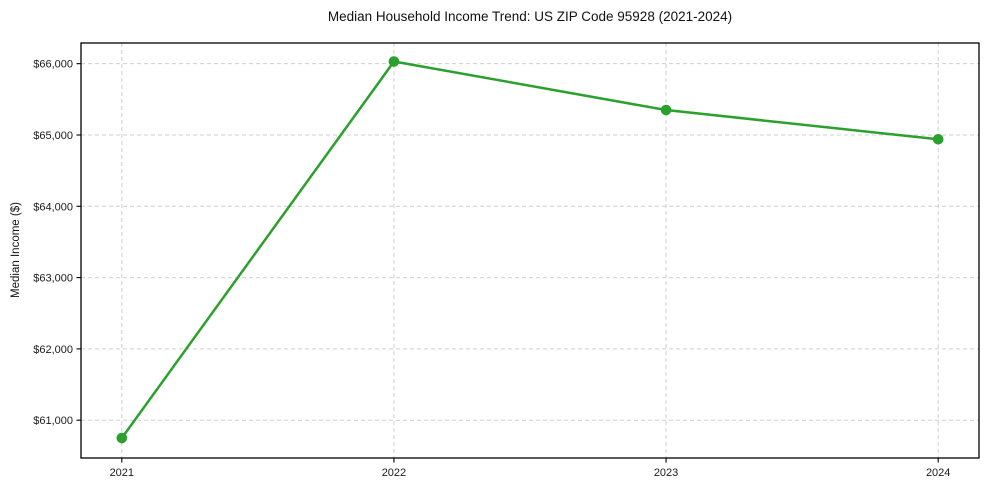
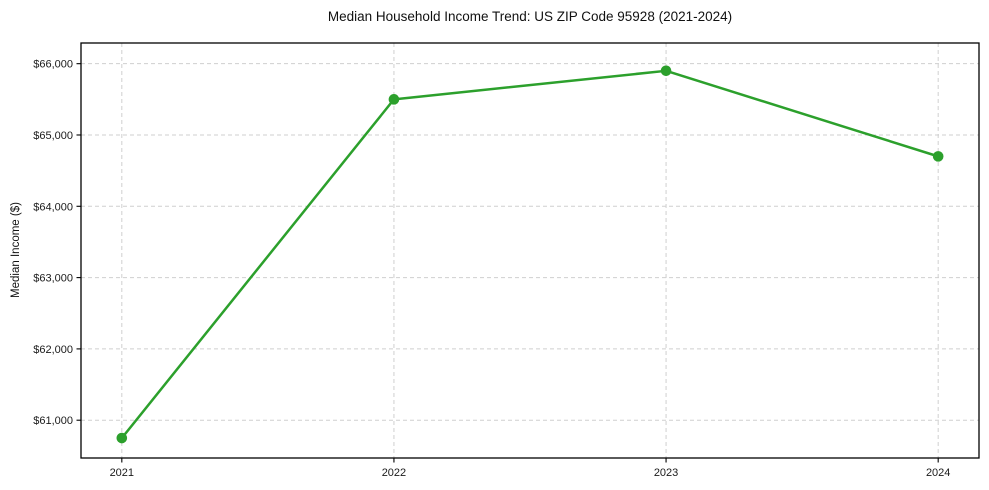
2022: $66000 -> $65500
2023: $65400 -> $65900
2024: $64900 -> $64700
